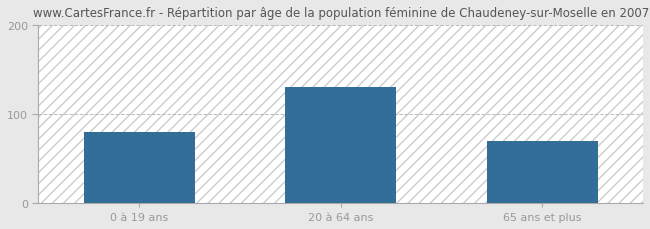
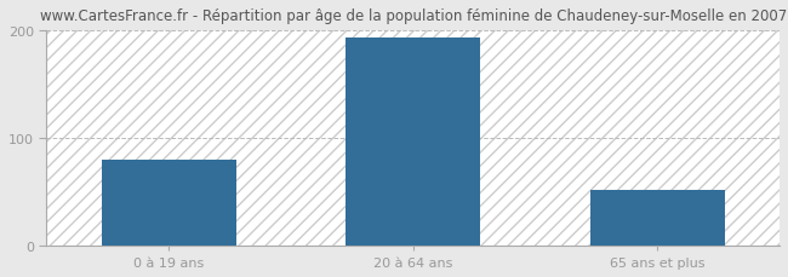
20 à 64 ans: 130 -> 193
65 ans et plus: 70 -> 52
